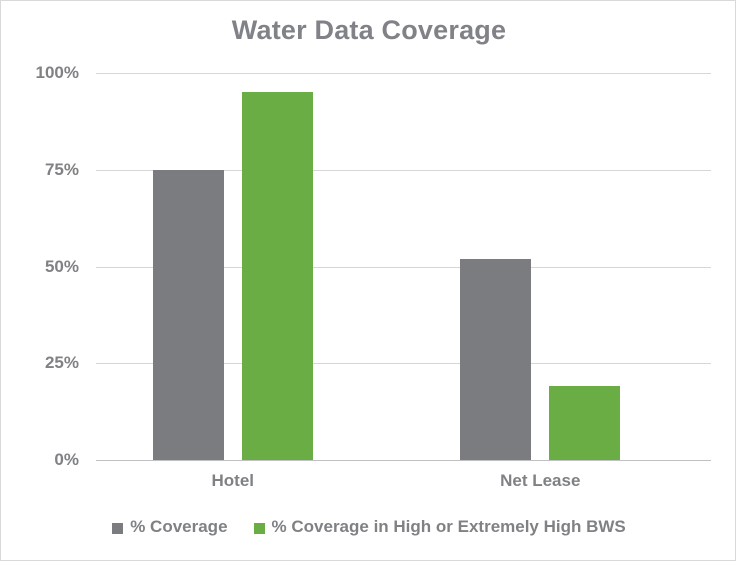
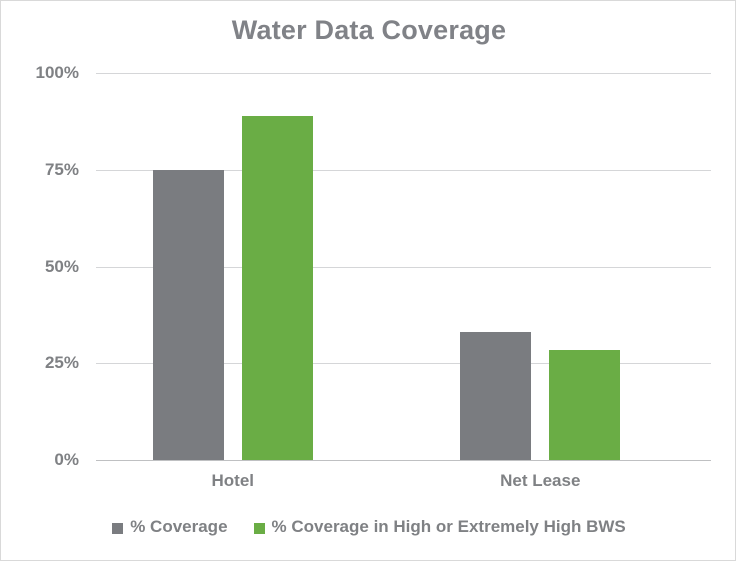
% Coverage in High or Extremely High BWS/Hotel: 95% -> 89%
% Coverage/Net Lease: 52% -> 33%
% Coverage in High or Extremely High BWS/Net Lease: 19% -> 28%
